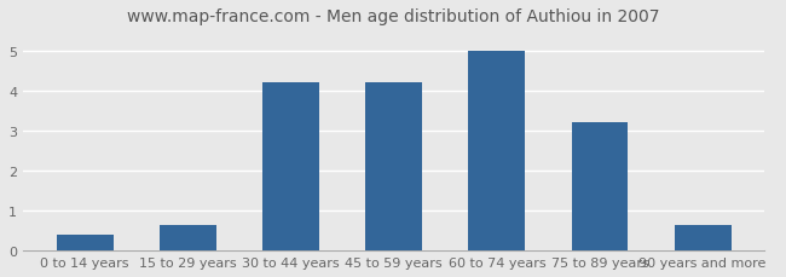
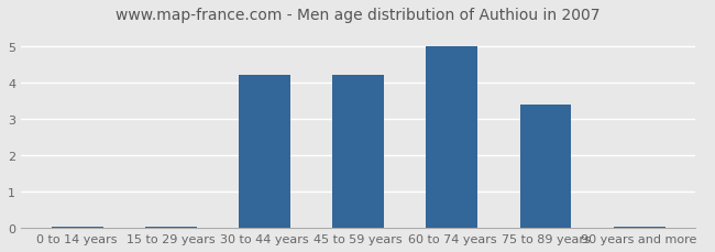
0 to 14 years: 0.40 -> 0.04
15 to 29 years: 0.65 -> 0.04
75 to 89 years: 3.20 -> 3.40
90 years and more: 0.65 -> 0.04
